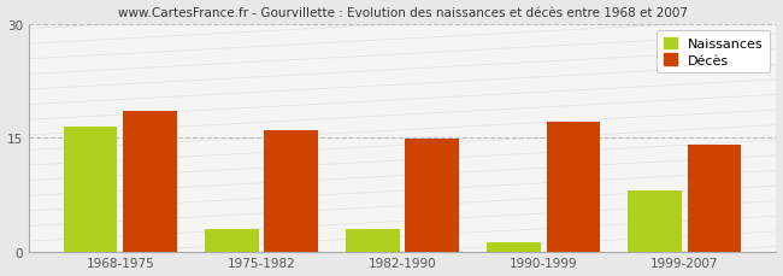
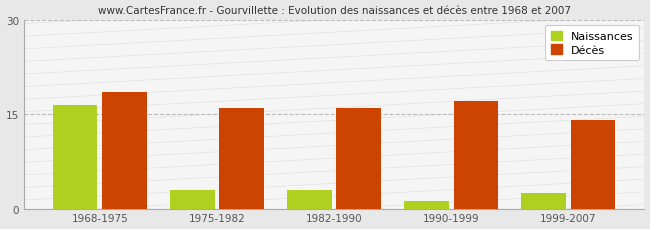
Décès/1982-1990: 14.8 -> 16.0
Naissances/1999-2007: 8.0 -> 2.5
